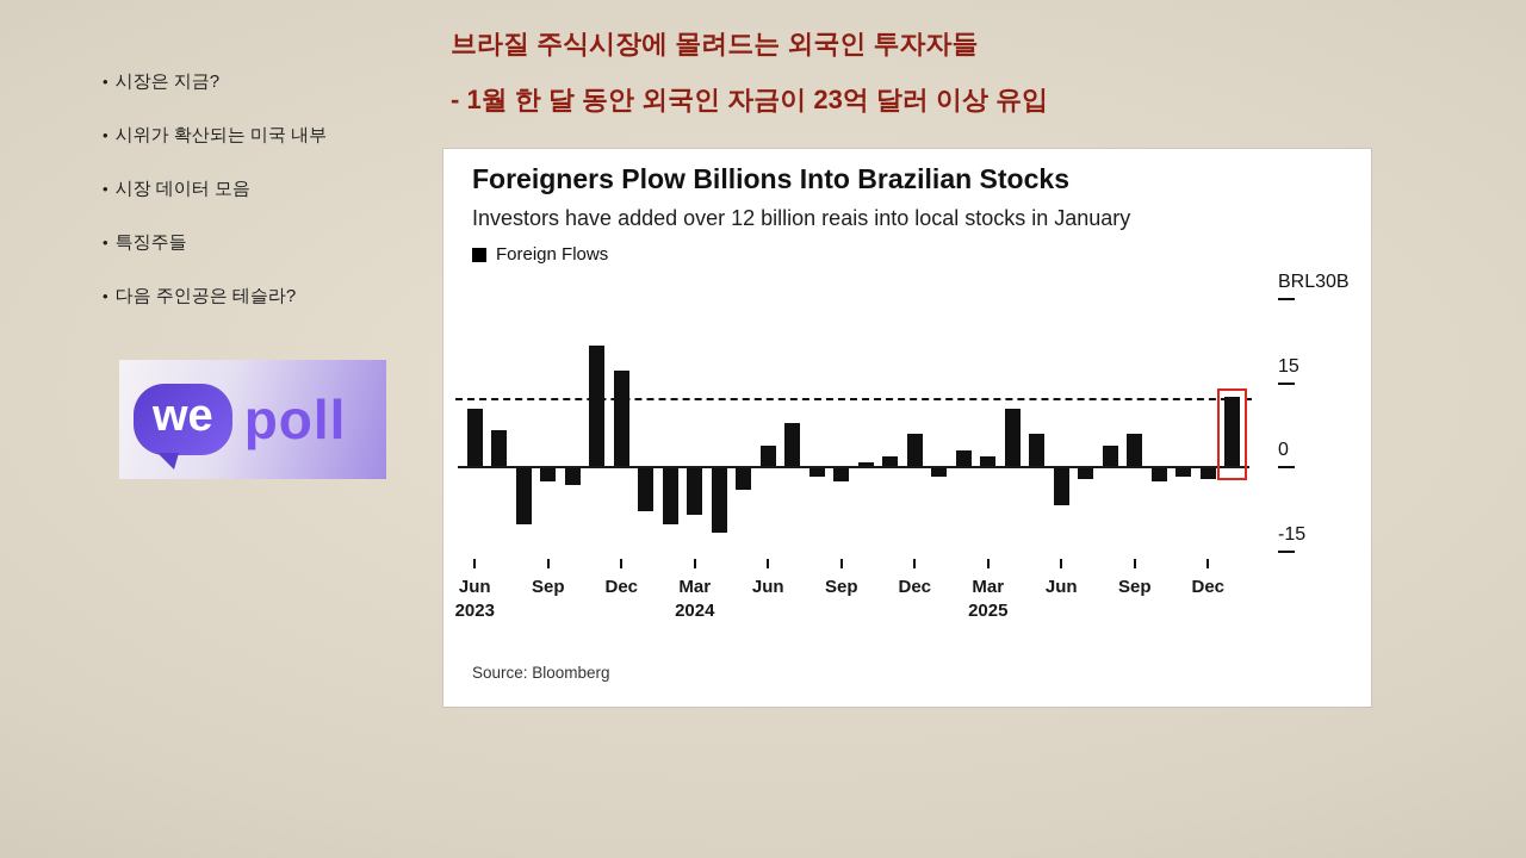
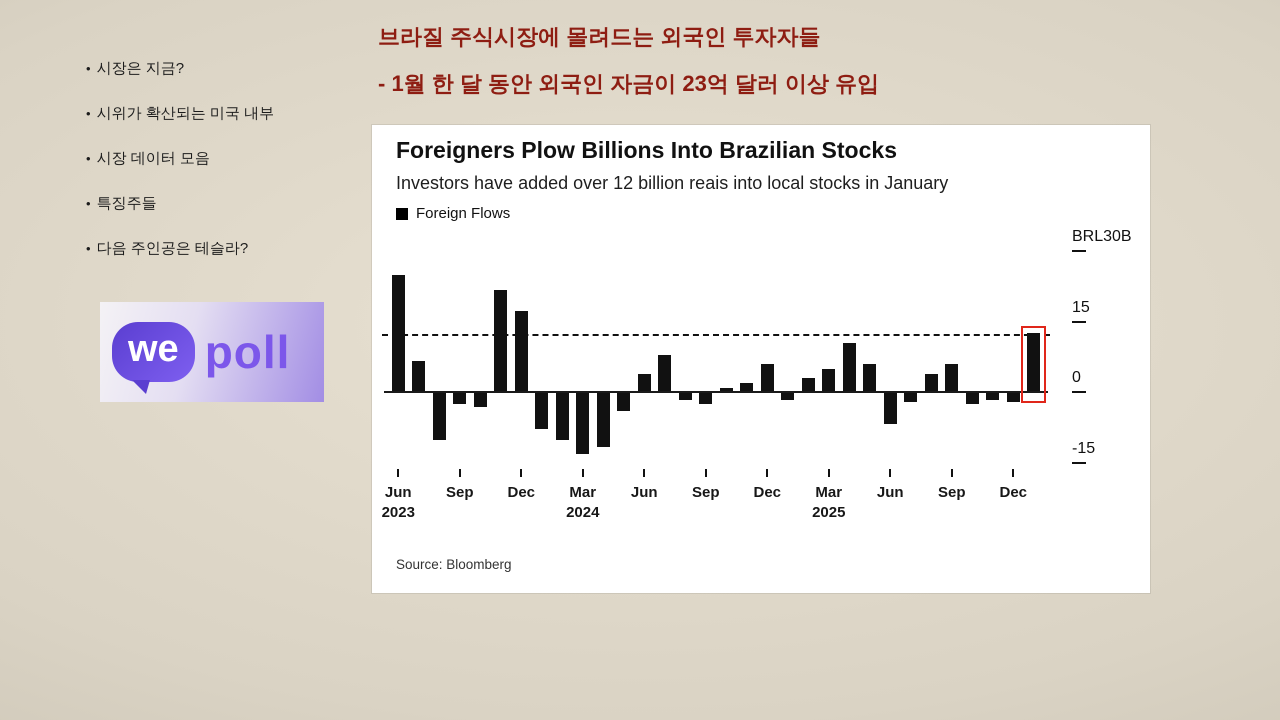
Jun 2023: 10 -> 25
Mar 2024: -8 -> -13
Mar 2025: 2 -> 5
